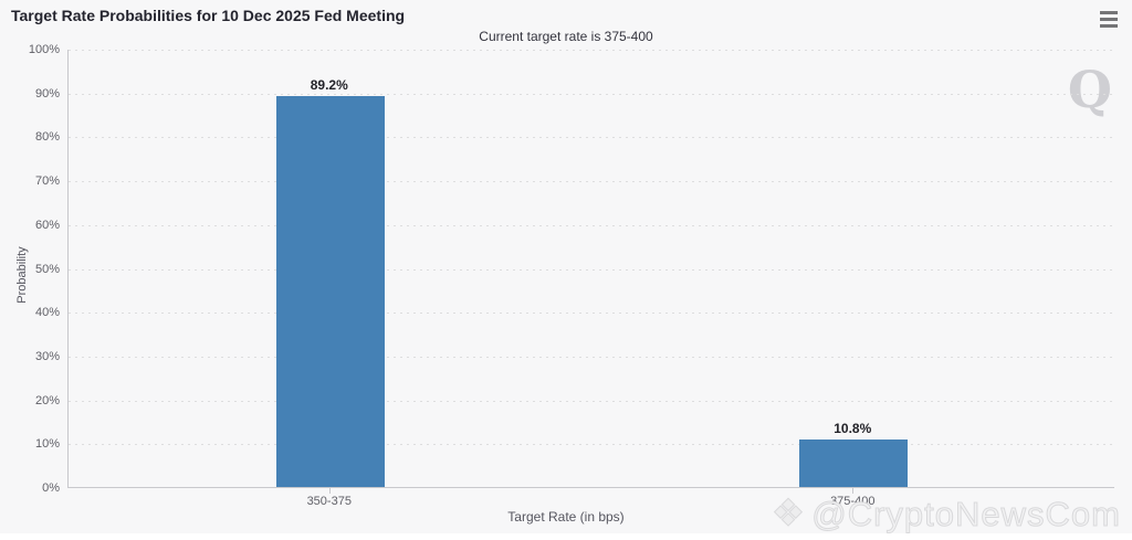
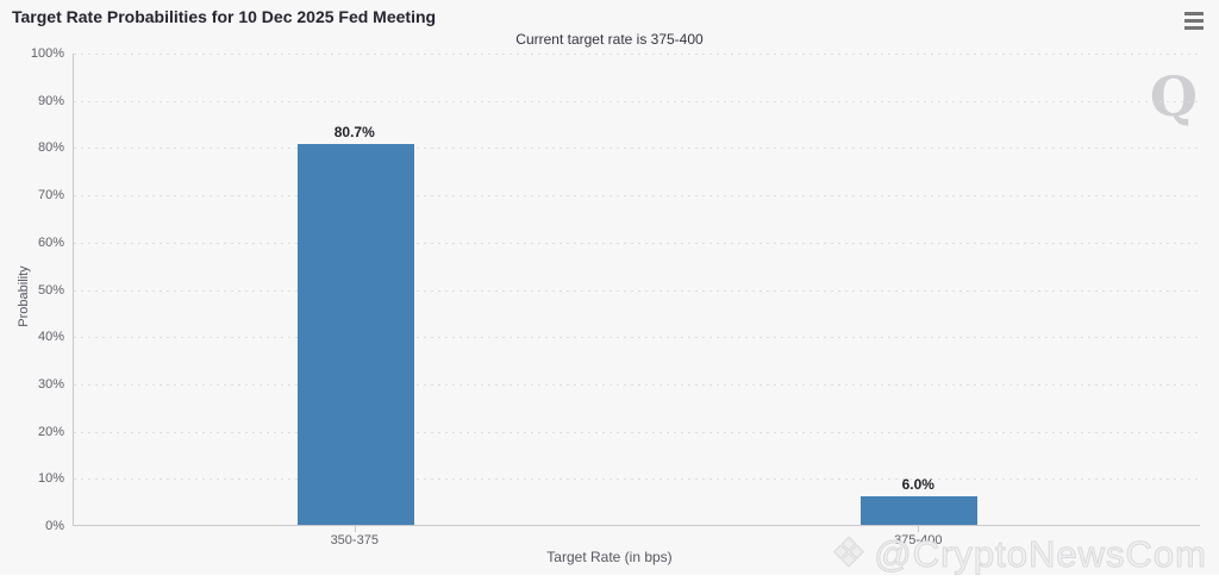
350-375: 89.2% -> 80.7%
375-400: 10.8% -> 6.0%
